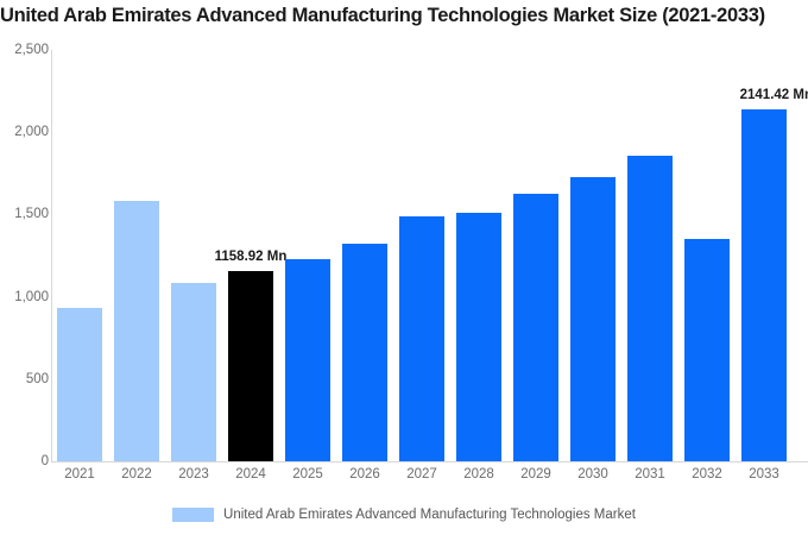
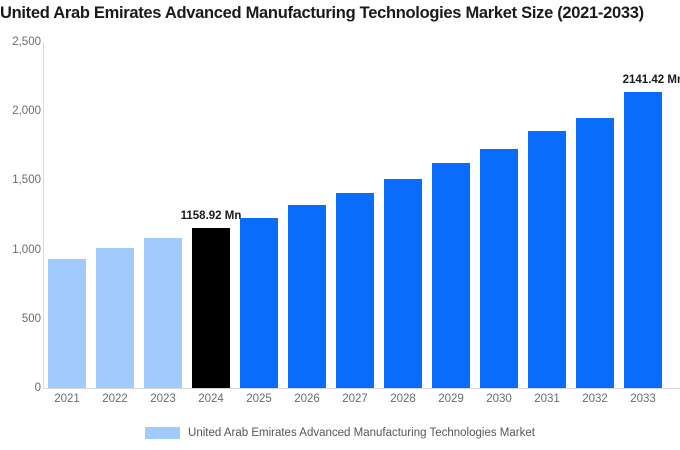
2022: 1580 -> 1010
2027: 1490 -> 1410
2032: 1350 -> 1950
